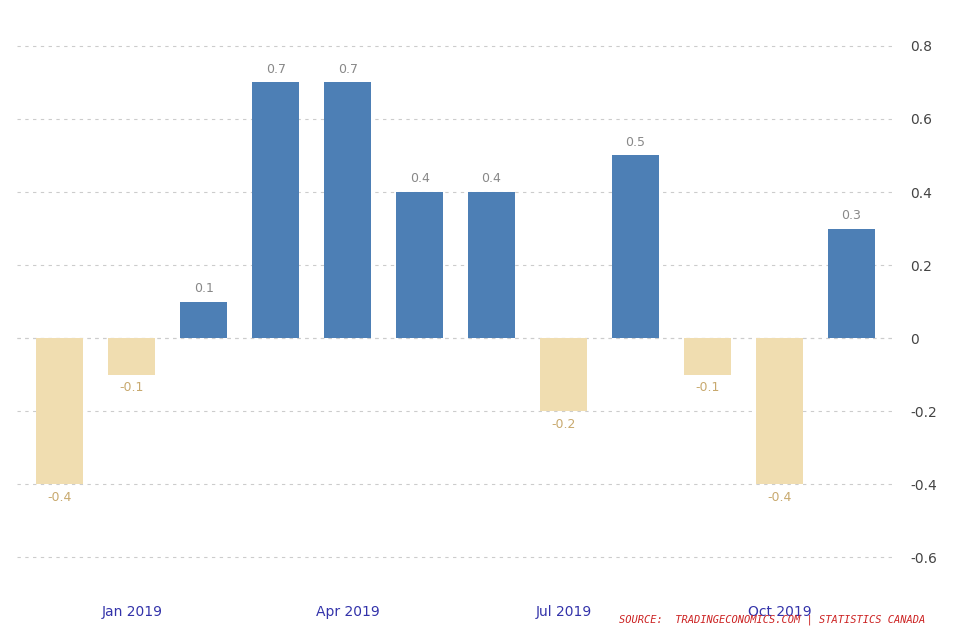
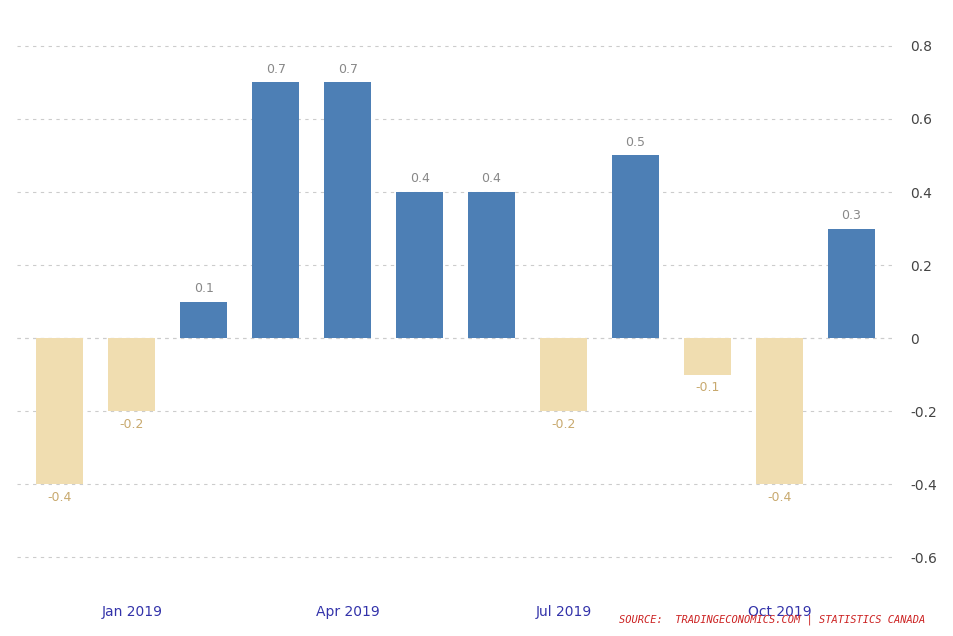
Jan 2019: -0.1 -> -0.2
